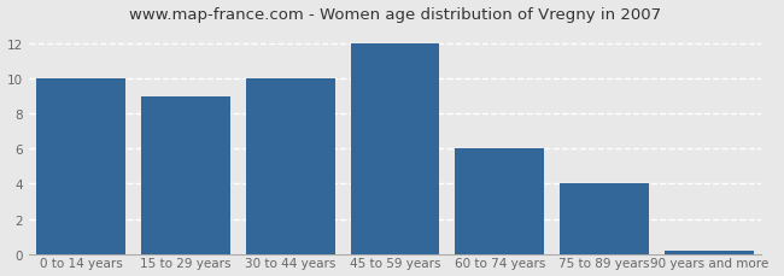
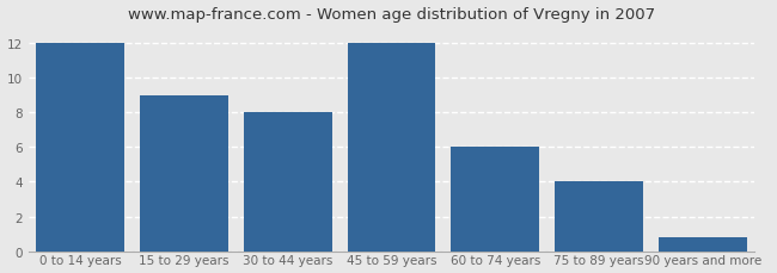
0 to 14 years: 10.0 -> 12.0
30 to 44 years: 10.0 -> 8.0
90 years and more: 0.1 -> 0.8
